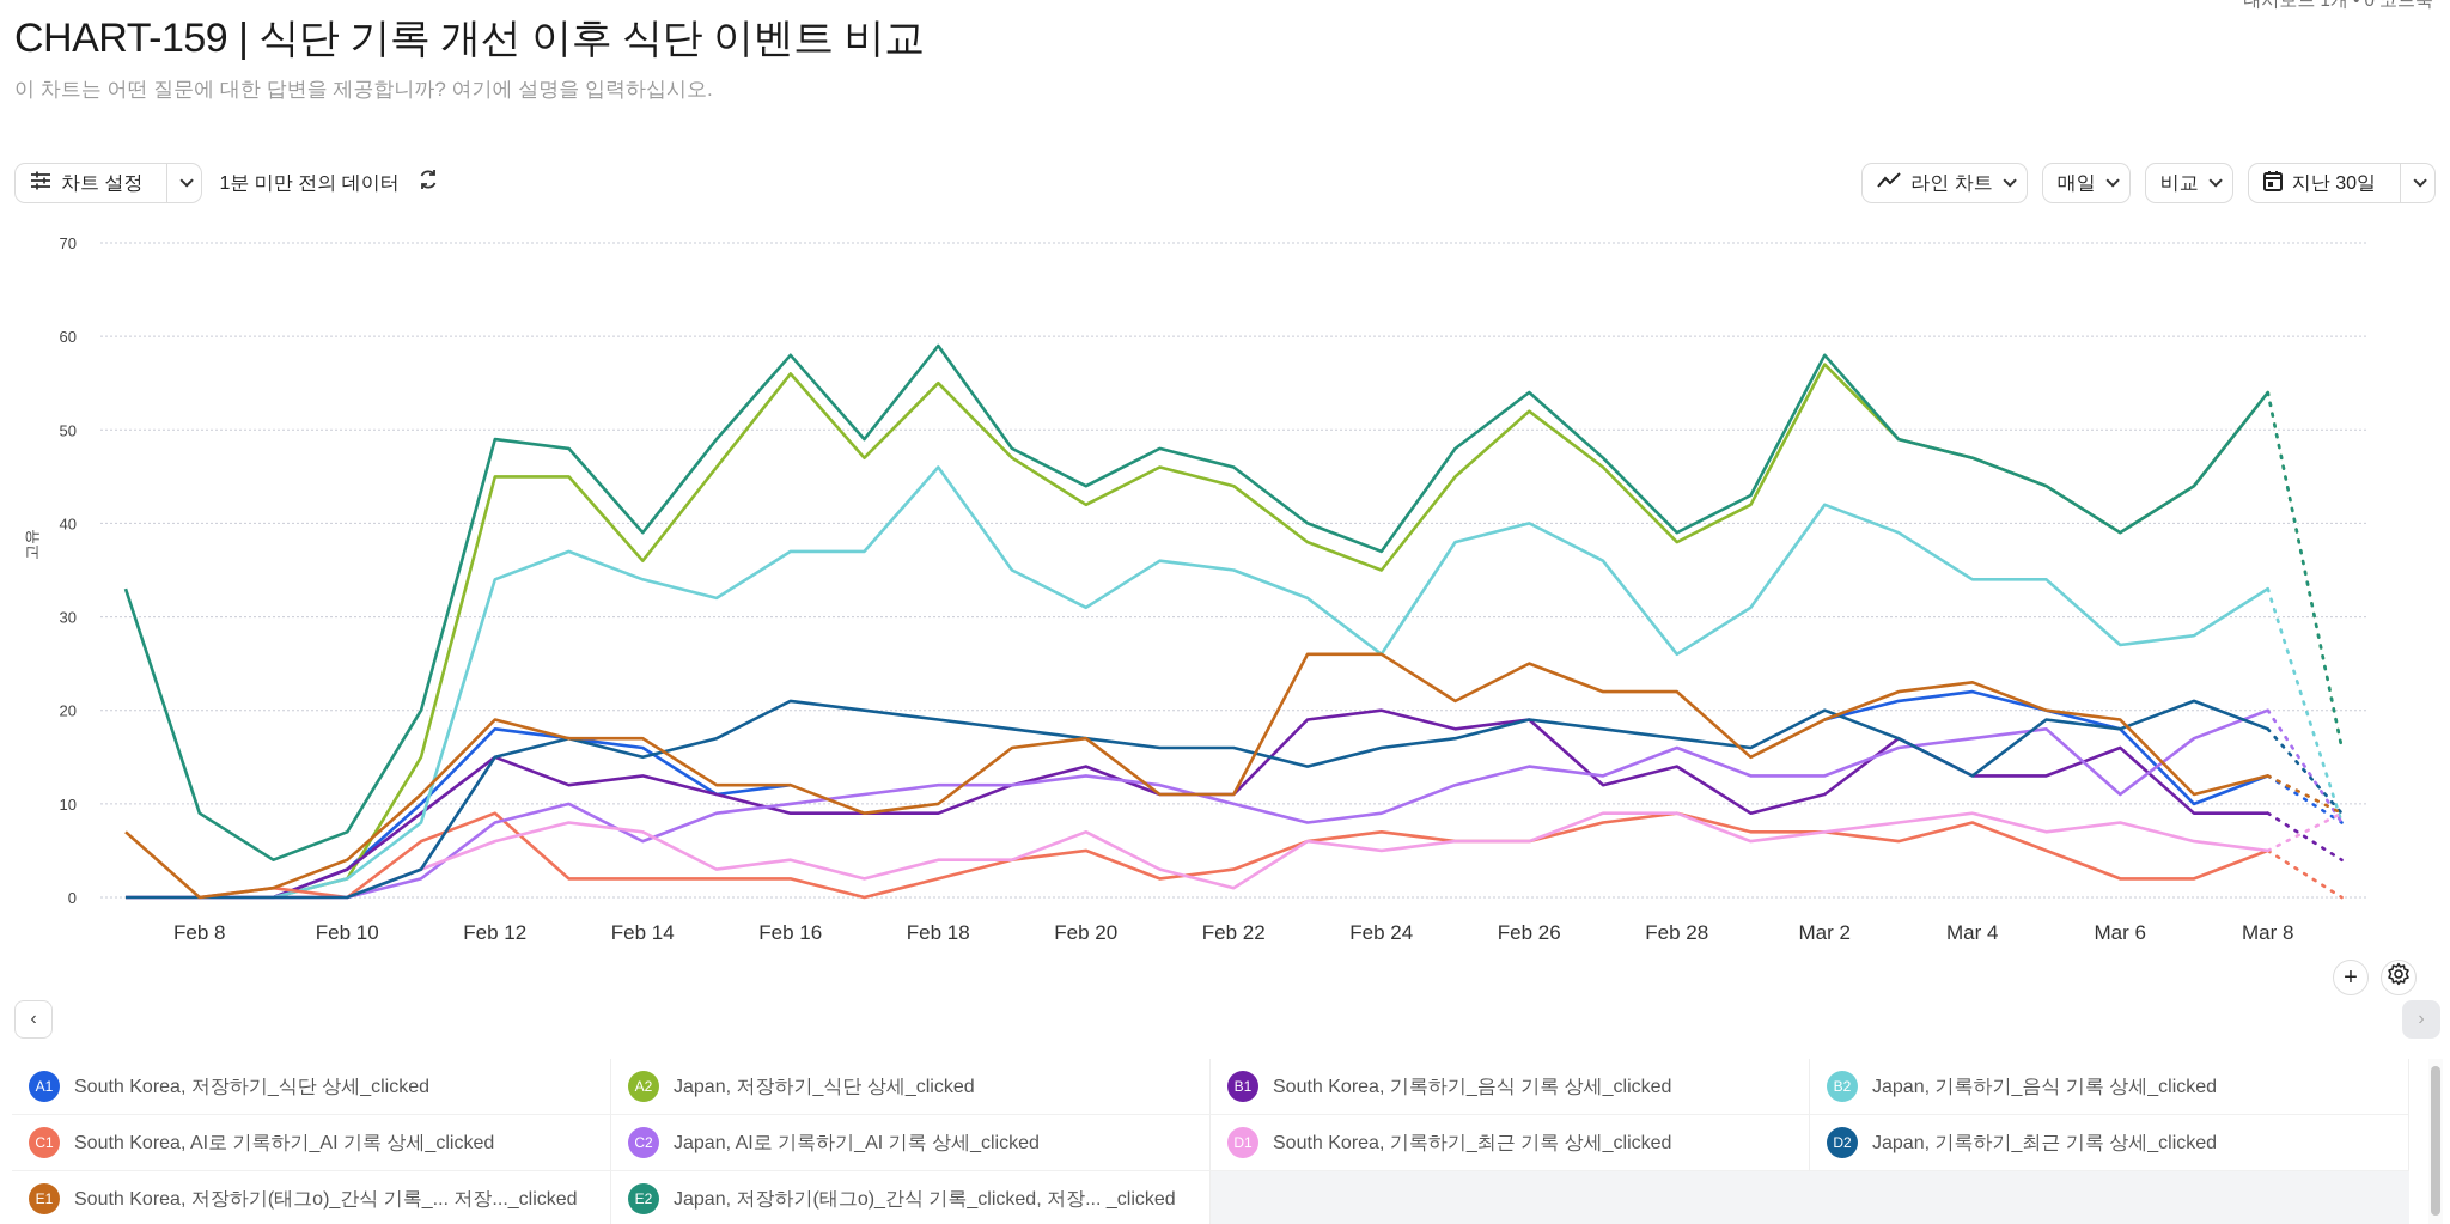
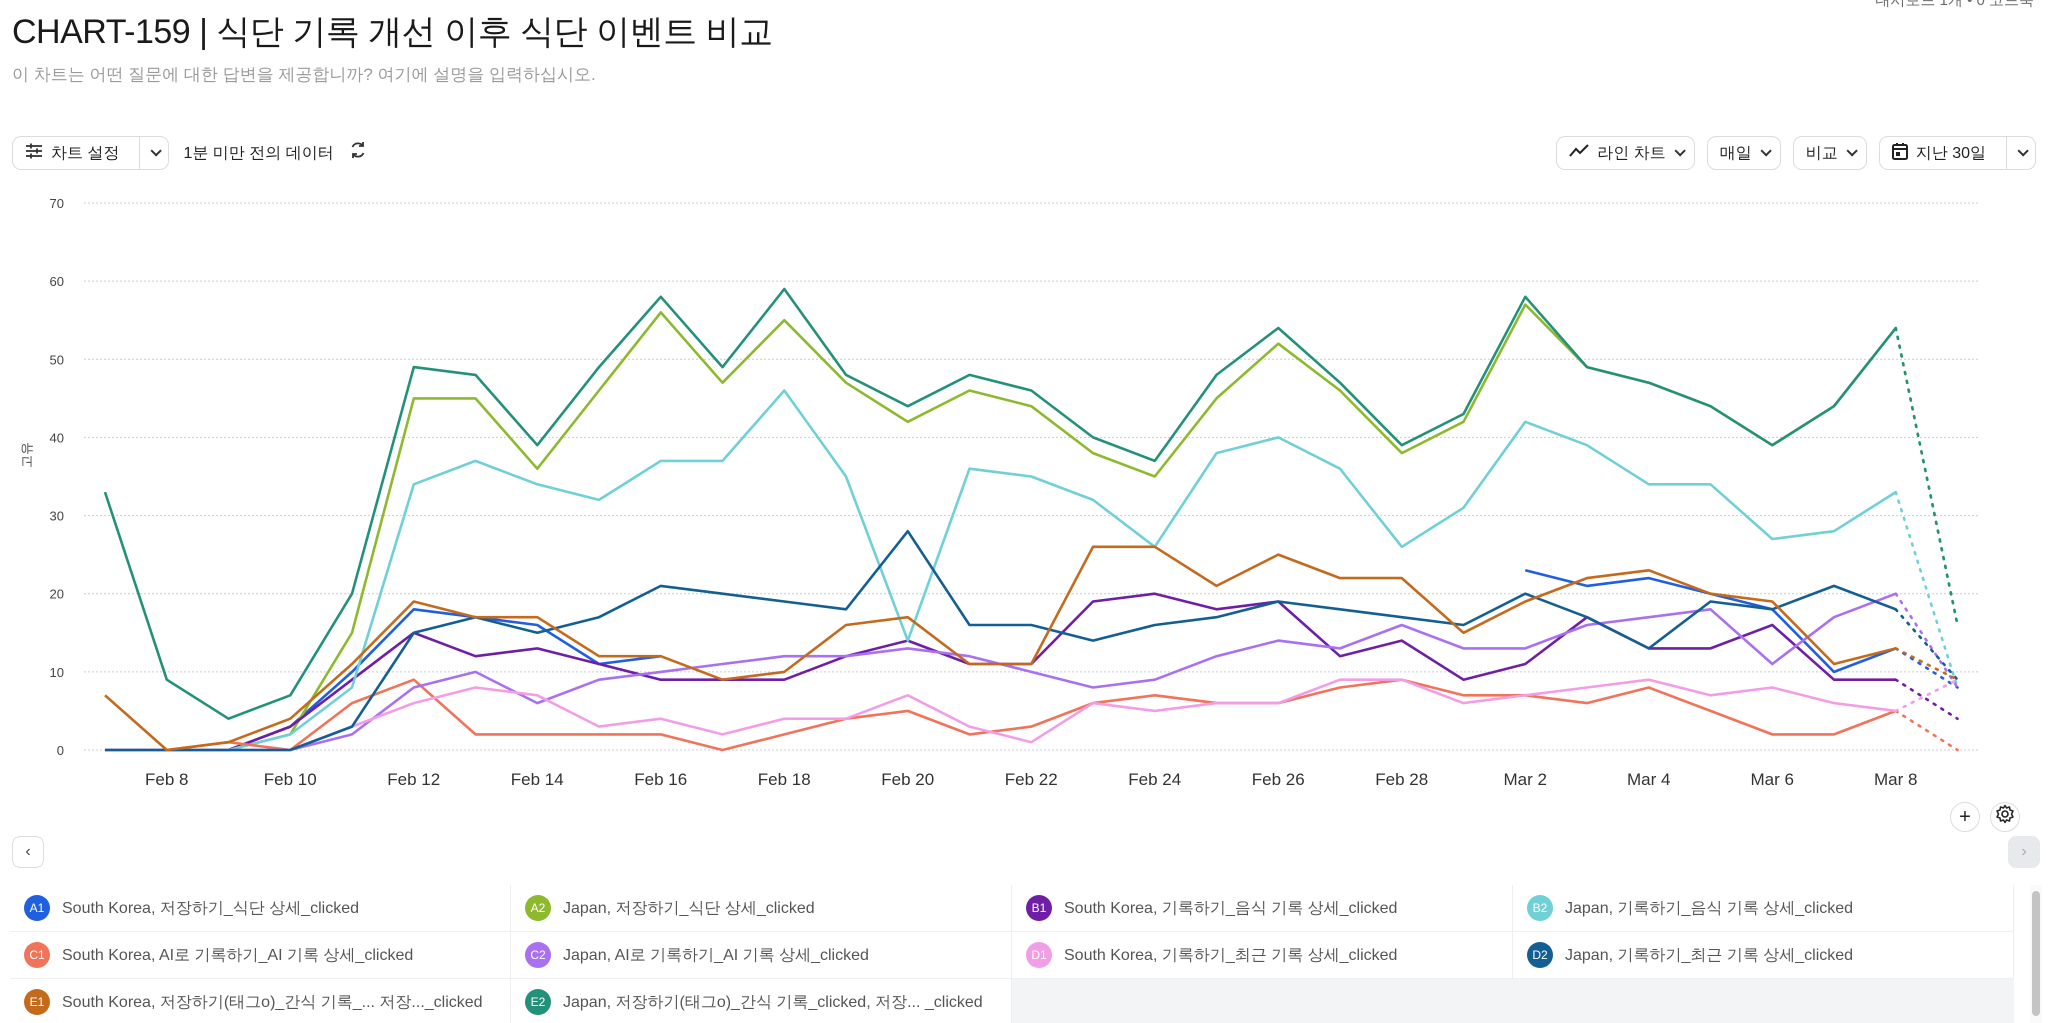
Japan, 기록하기_음식 기록 상세_clicked/Feb 20: 31 -> 14
Japan, 기록하기_최근 기록 상세_clicked/Feb 20: 17 -> 28
South Korea, 저장하기_식단 상세_clicked/Mar 2: 19 -> 23
